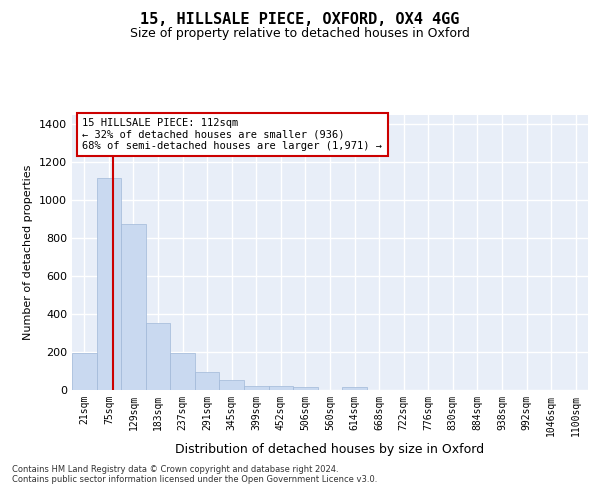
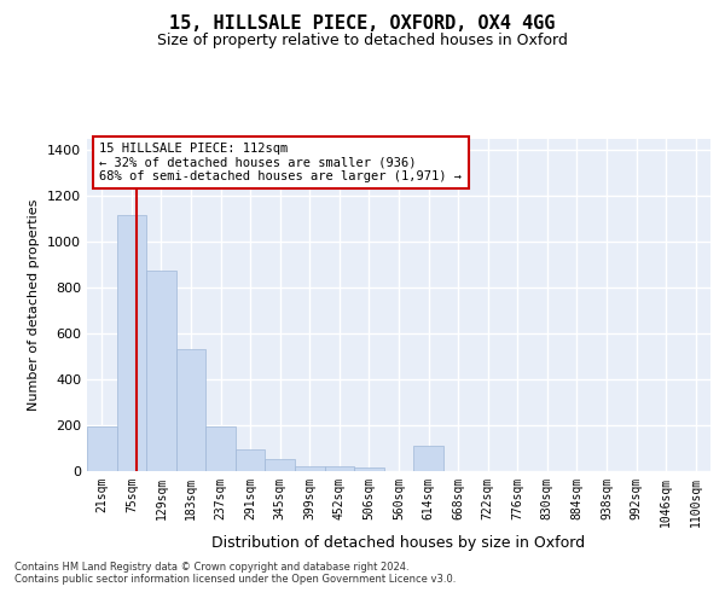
183sqm: 350 -> 530
614sqm: 10 -> 110
